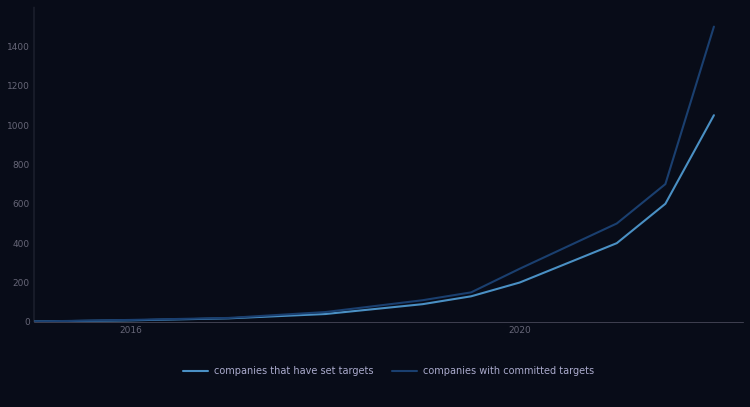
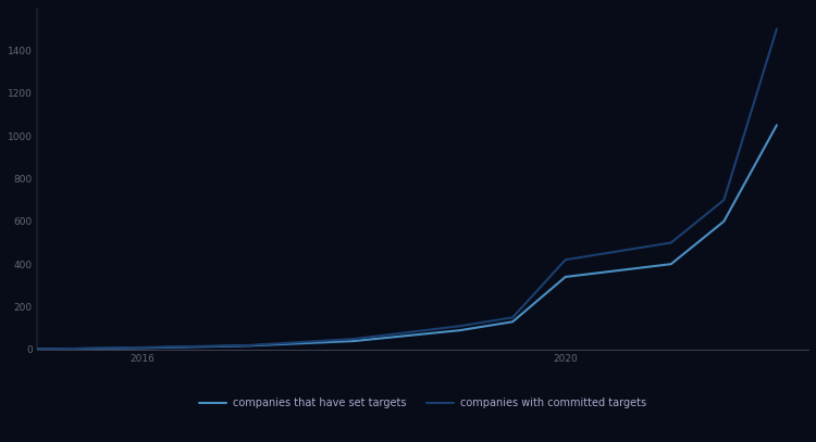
companies that have set targets/2020: 200 -> 340
companies with committed targets/2020: 270 -> 420
